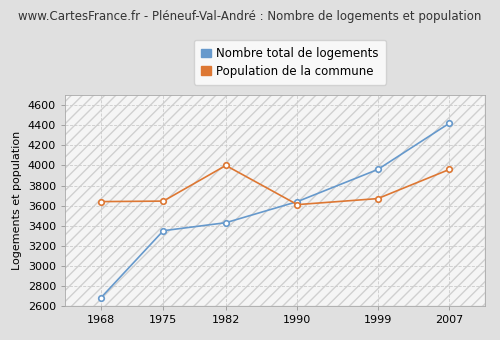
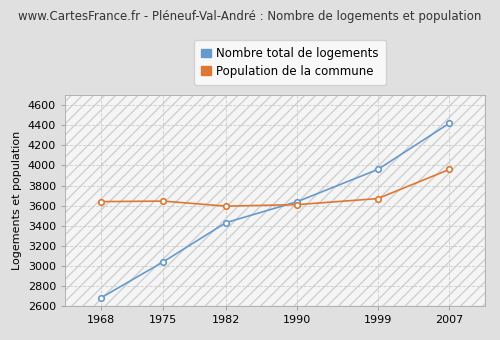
Nombre total de logements/1975: 3350 -> 3040
Population de la commune/1982: 4000 -> 3600
